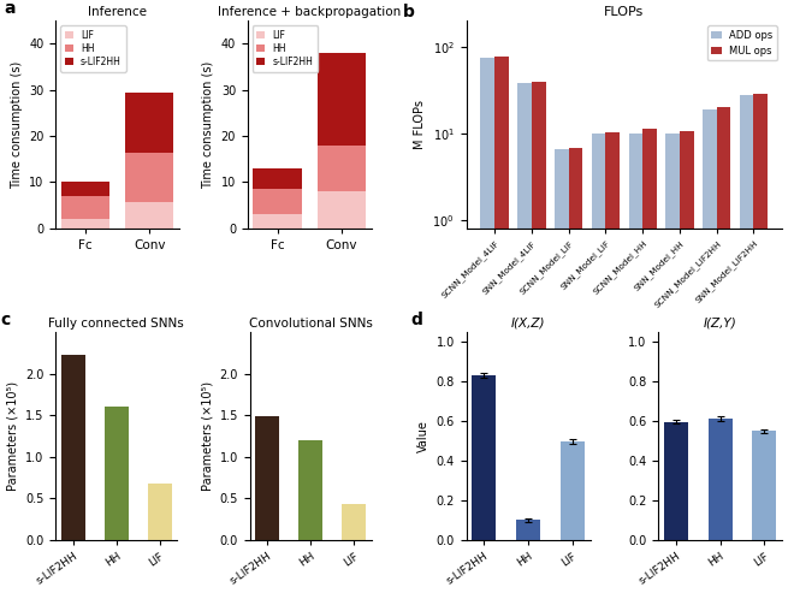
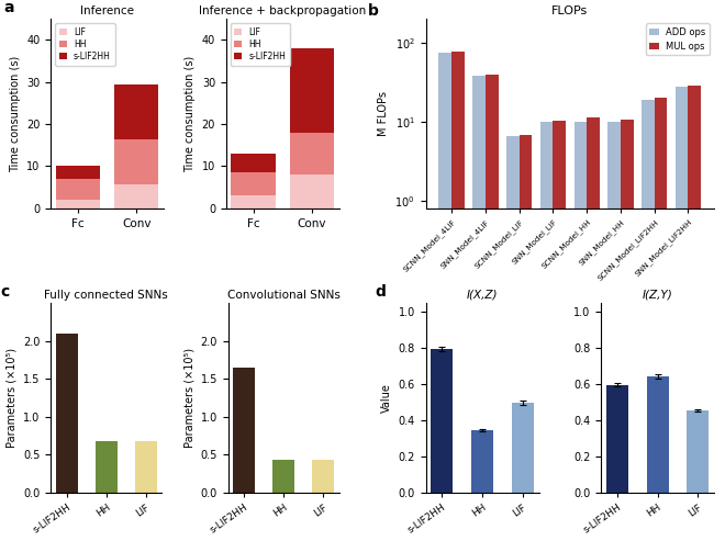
Fully connected SNNs/s-LIF2HH: 2.22 -> 2.10
Fully connected SNNs/HH: 1.60 -> 0.67
Convolutional SNNs/s-LIF2HH: 1.48 -> 1.65
Convolutional SNNs/HH: 1.20 -> 0.43
I(X,Z)/s-LIF2HH: 0.83 -> 0.80
I(X,Z)/HH: 0.10 -> 0.34
I(Z,Y)/HH: 0.61 -> 0.65
I(Z,Y)/LIF: 0.55 -> 0.46
